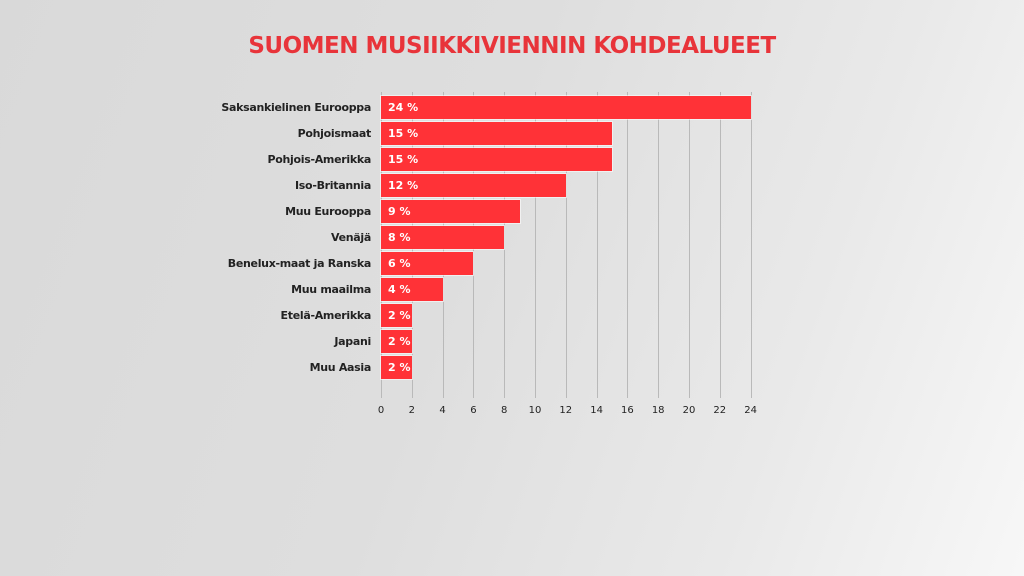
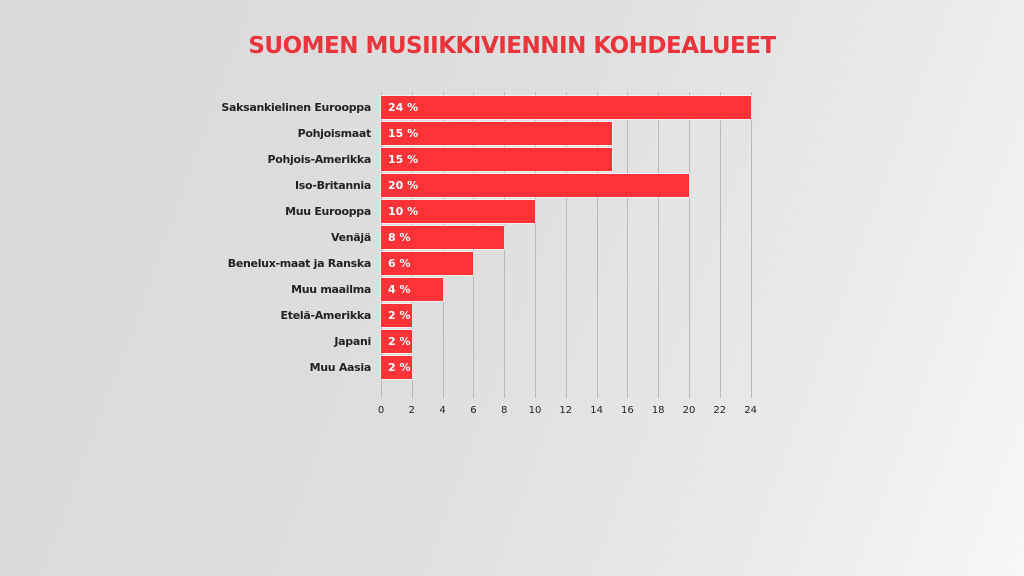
Iso-Britannia: 12 -> 20
Muu Eurooppa: 9 -> 10
